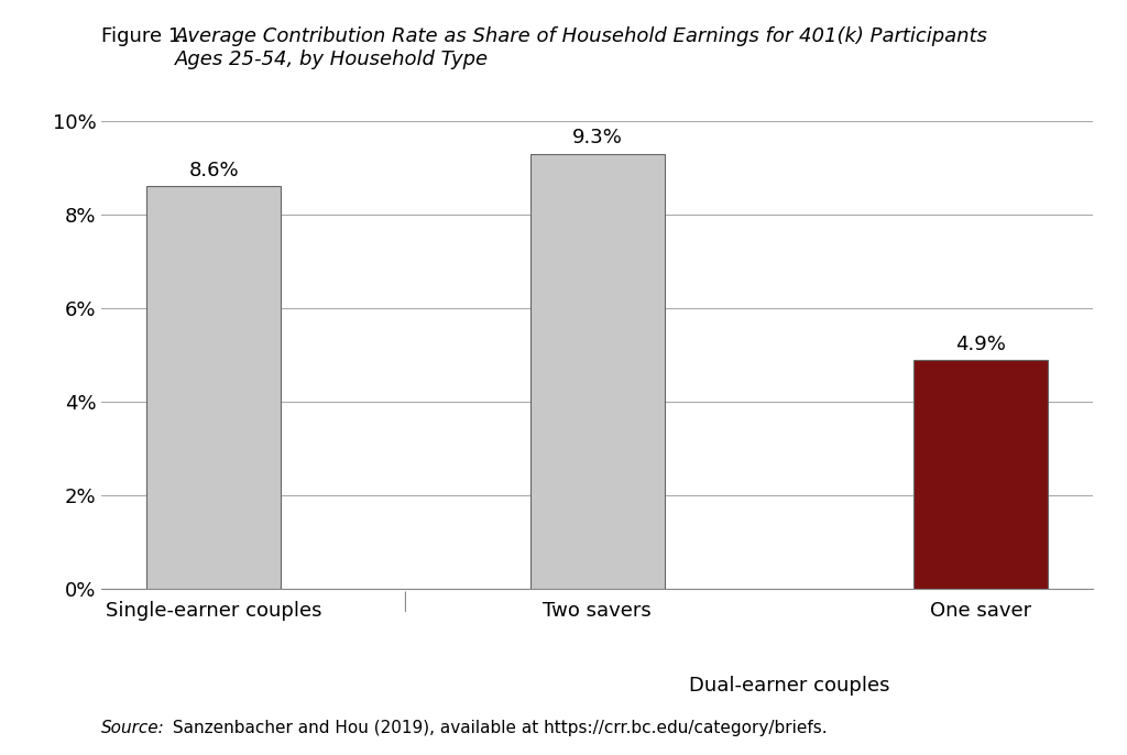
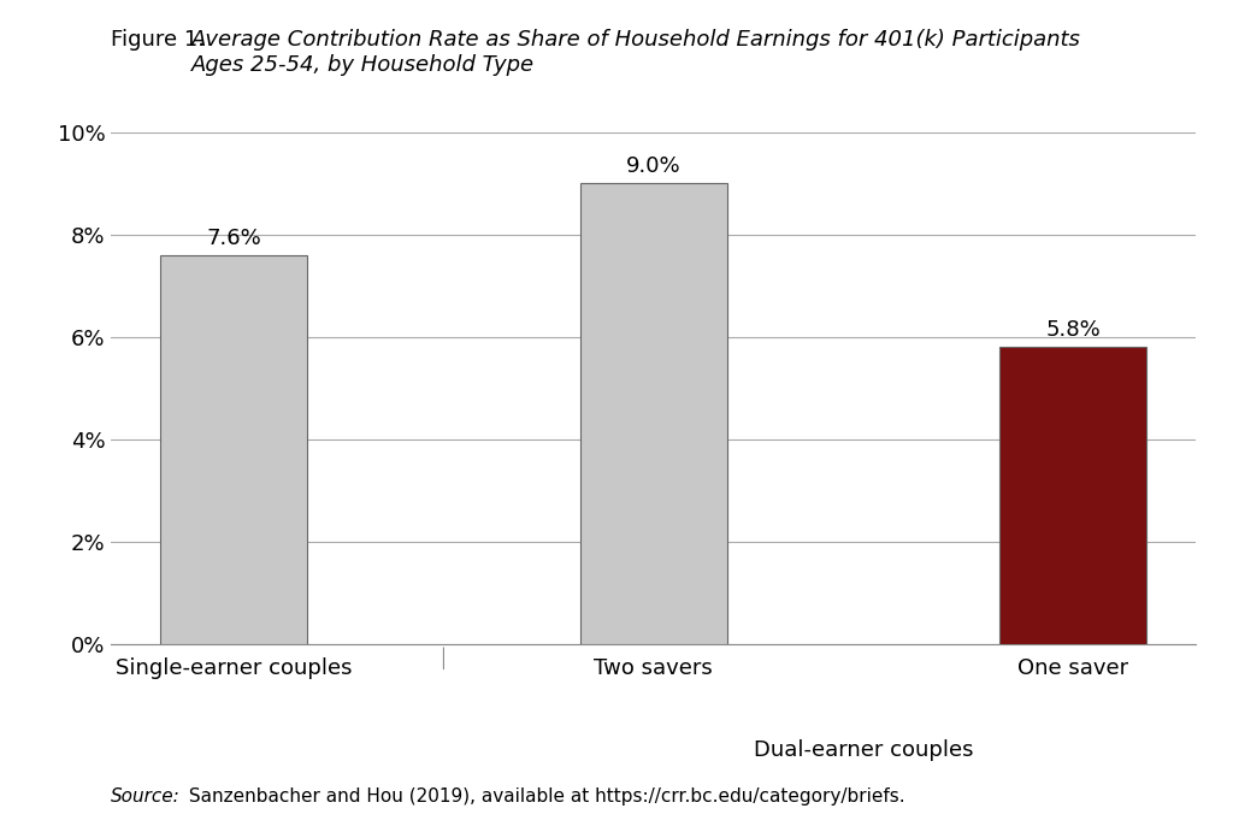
Single-earner couples: 8.6% -> 7.6%
Two savers: 9.3% -> 9.0%
One saver: 4.9% -> 5.8%
